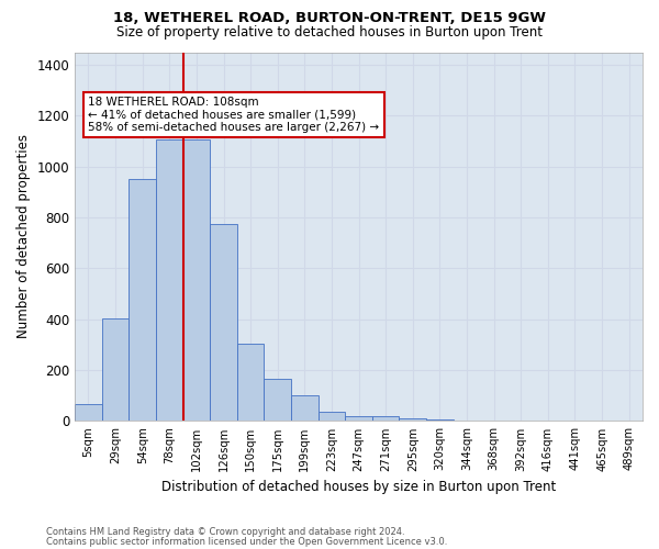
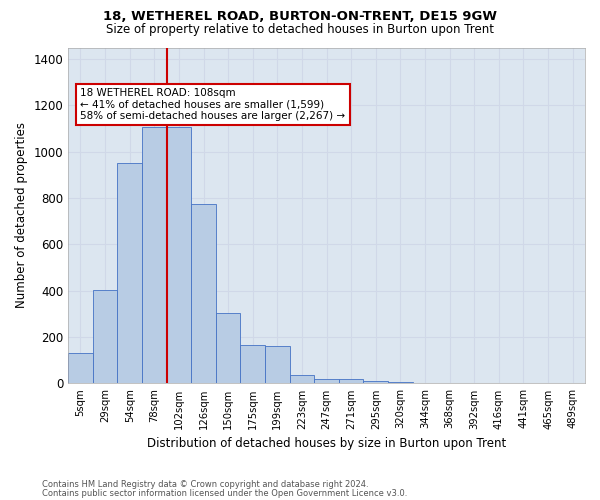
5sqm: 65 -> 130
199sqm: 100 -> 160
